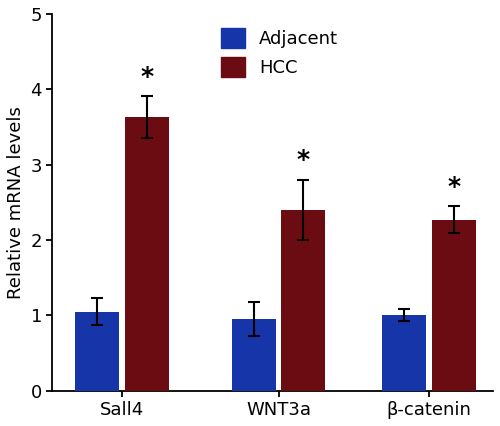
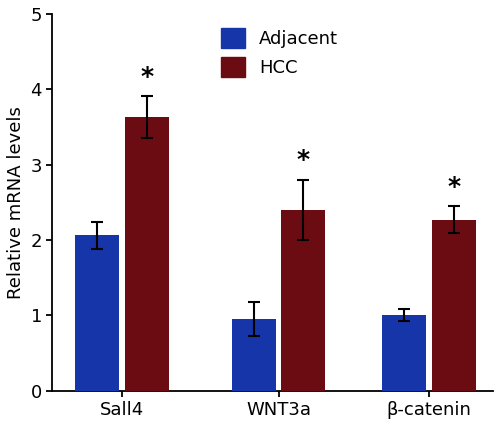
Adjacent/Sall4: 1.05 -> 2.06
